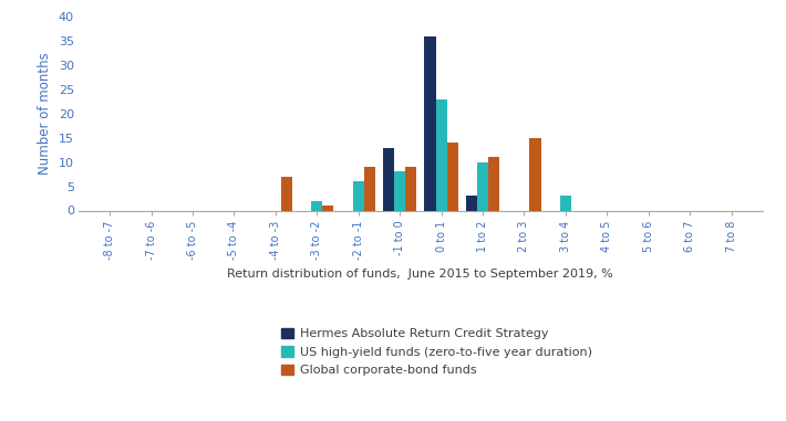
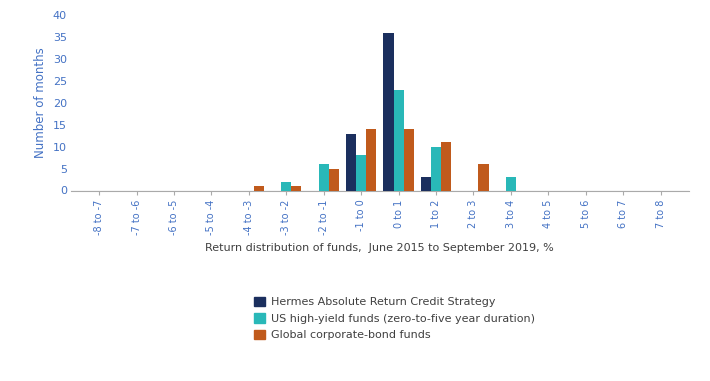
Global corporate-bond funds/-4 to -3: 7 -> 1
Global corporate-bond funds/-2 to -1: 9 -> 5
Global corporate-bond funds/-1 to 0: 9 -> 14
Global corporate-bond funds/2 to 3: 15 -> 6
